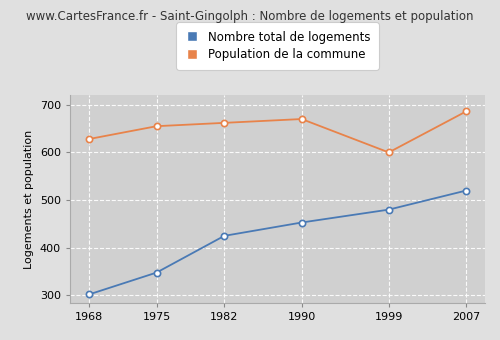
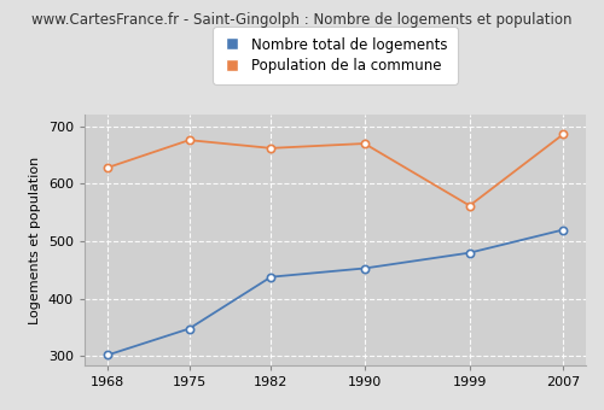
Population de la commune/1975: 655 -> 676
Nombre total de logements/1982: 425 -> 438
Population de la commune/1999: 600 -> 562
